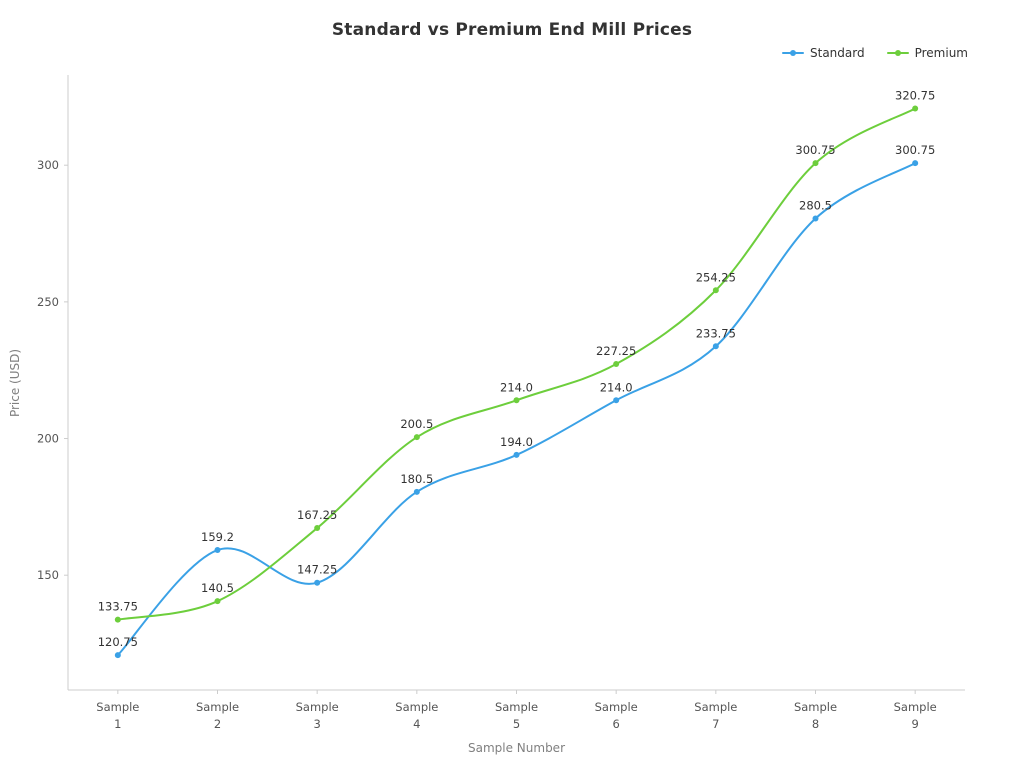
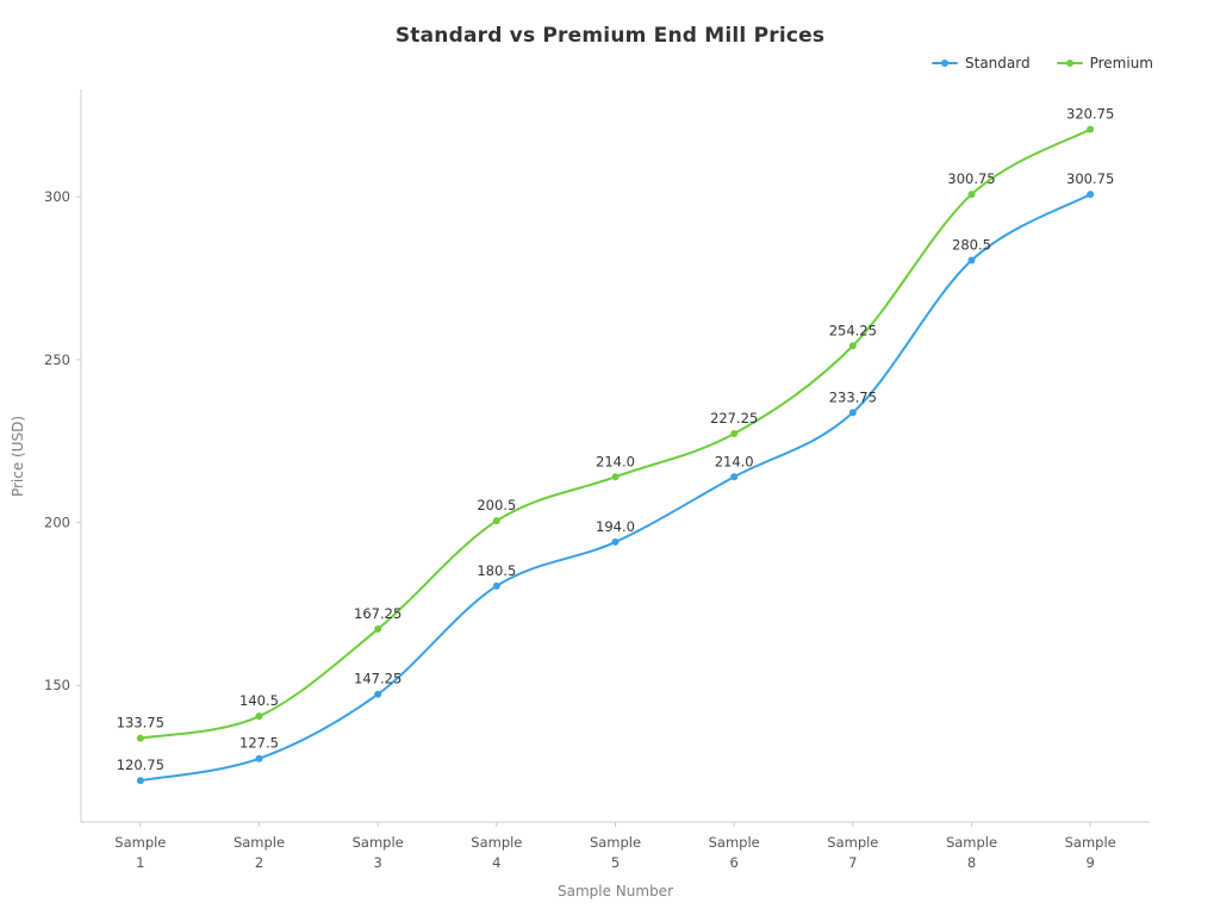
Standard/Sample 2: 159.2 -> 127.5
